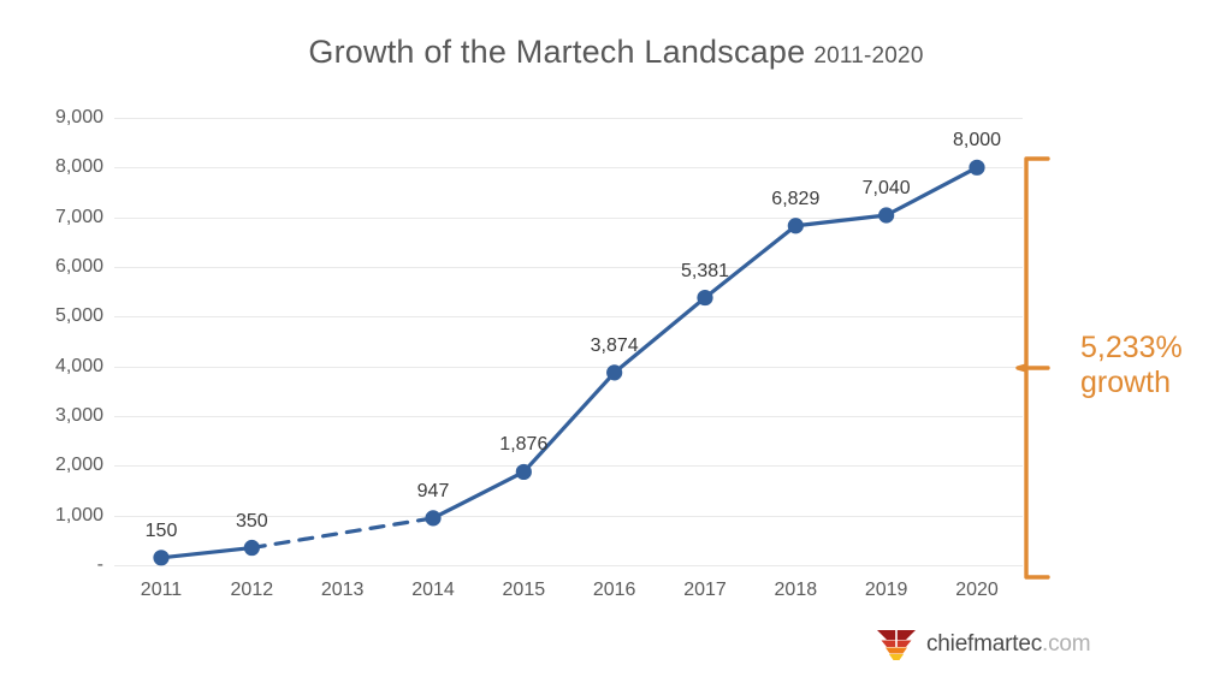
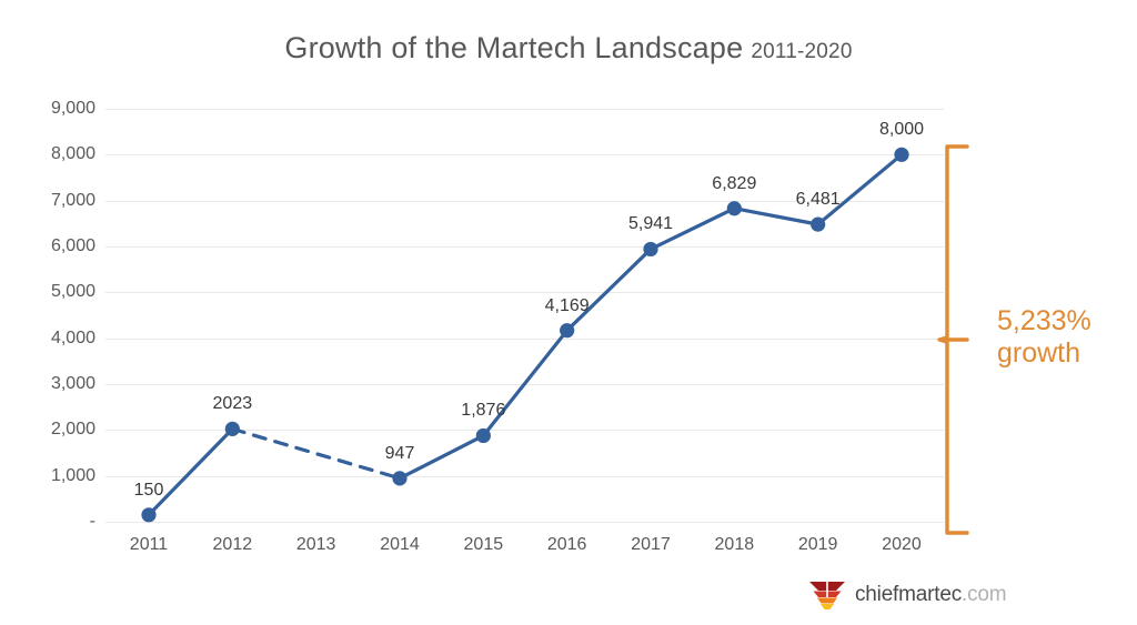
2012: 350 -> 2023
2016: 3,874 -> 4,169
2017: 5,381 -> 5,941
2019: 7,040 -> 6,481
